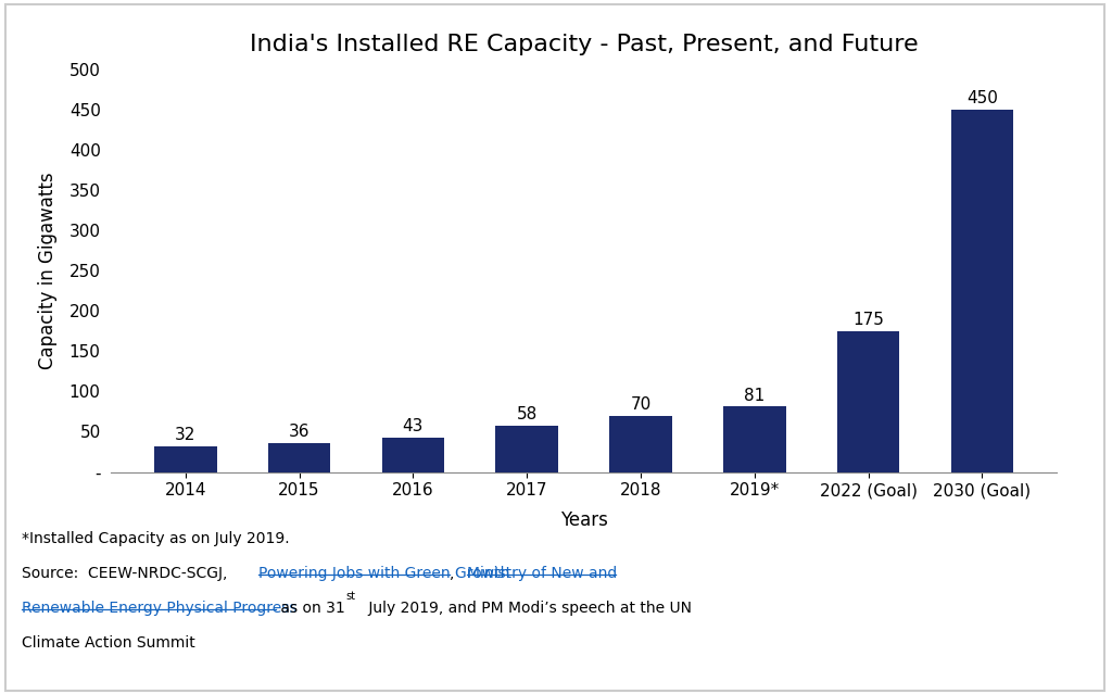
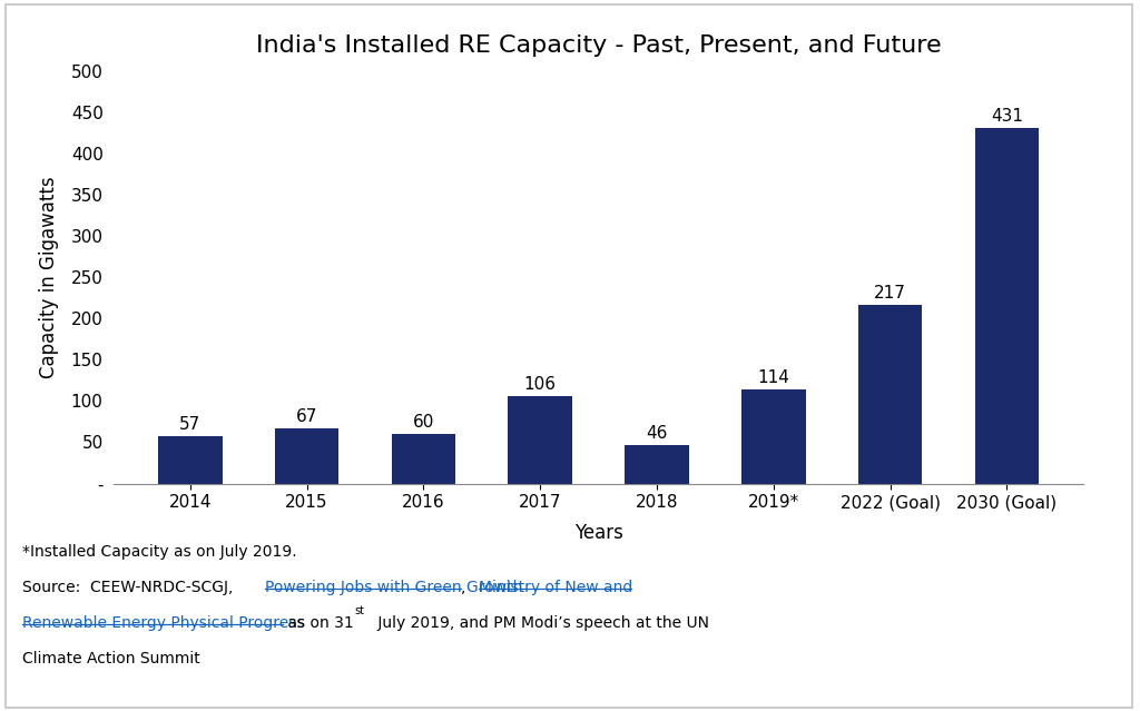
2014: 32 -> 57
2015: 36 -> 67
2016: 43 -> 60
2017: 58 -> 106
2018: 70 -> 46
2019*: 81 -> 114
2022 (Goal): 175 -> 217
2030 (Goal): 450 -> 431
